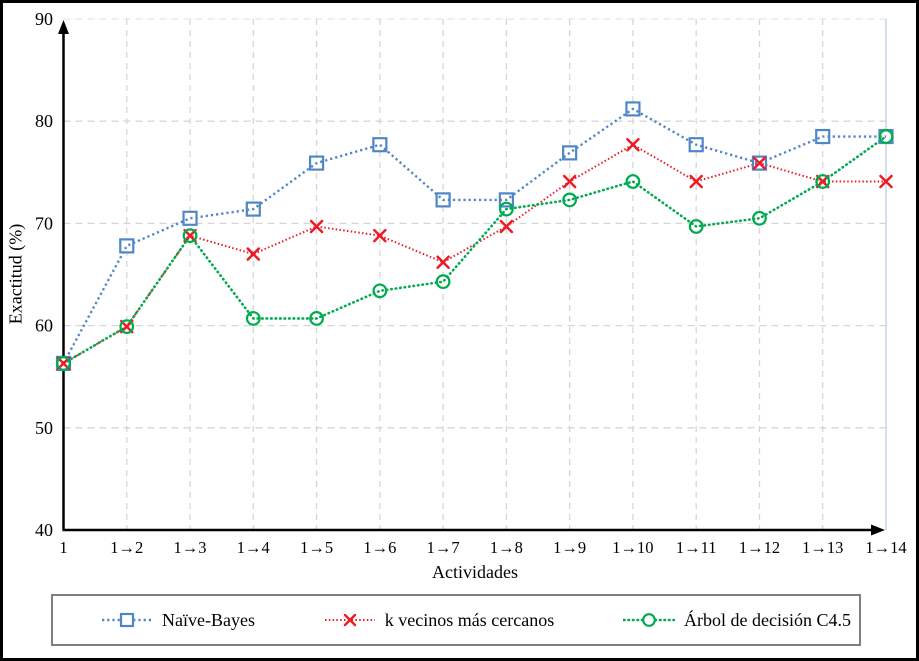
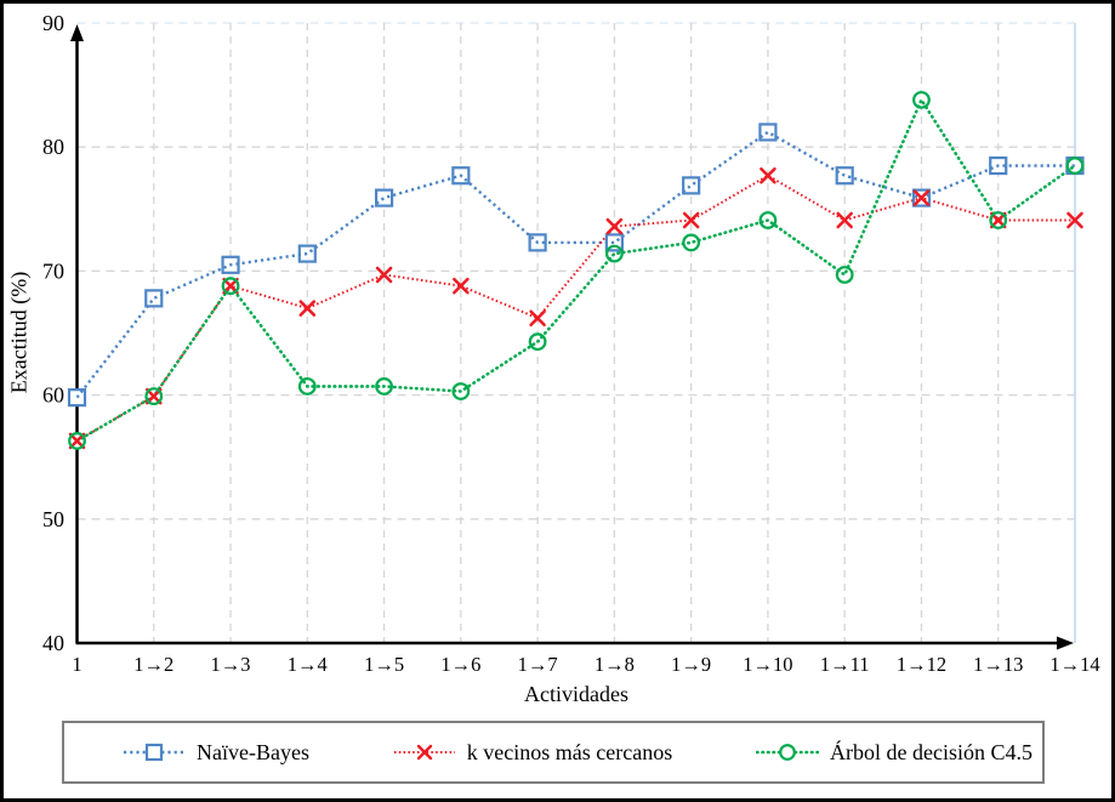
Naïve-Bayes/1: 56.3 -> 59.8
Árbol de decisión C4.5/1→6: 63.4 -> 60.3
k vecinos más cercanos/1→8: 69.7 -> 73.6
Árbol de decisión C4.5/1→12: 70.5 -> 83.8
